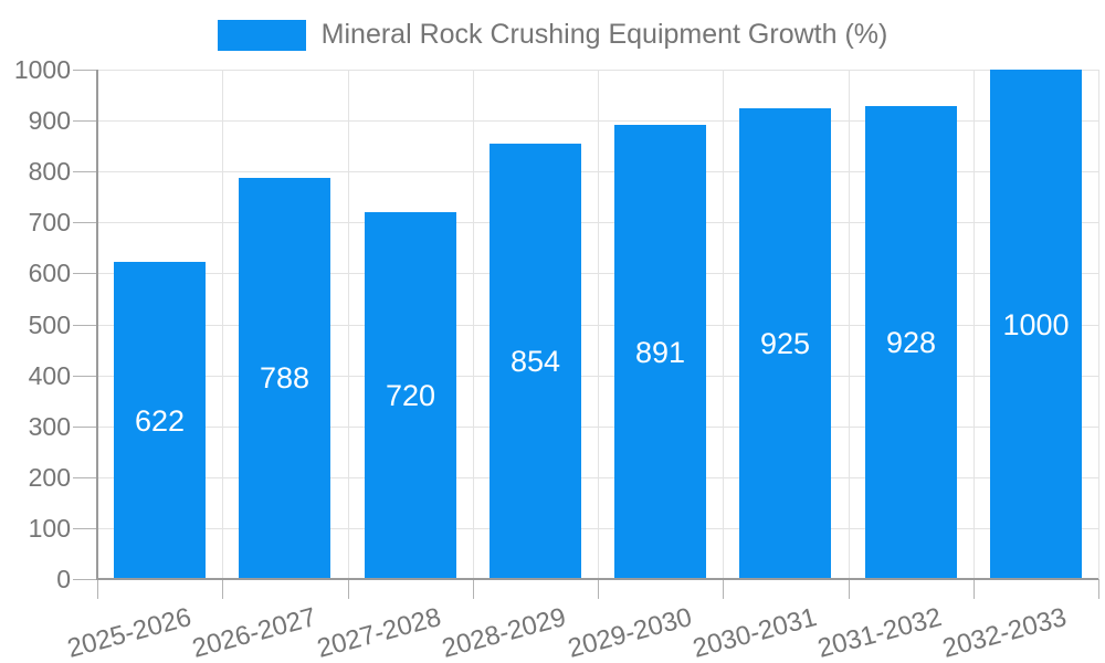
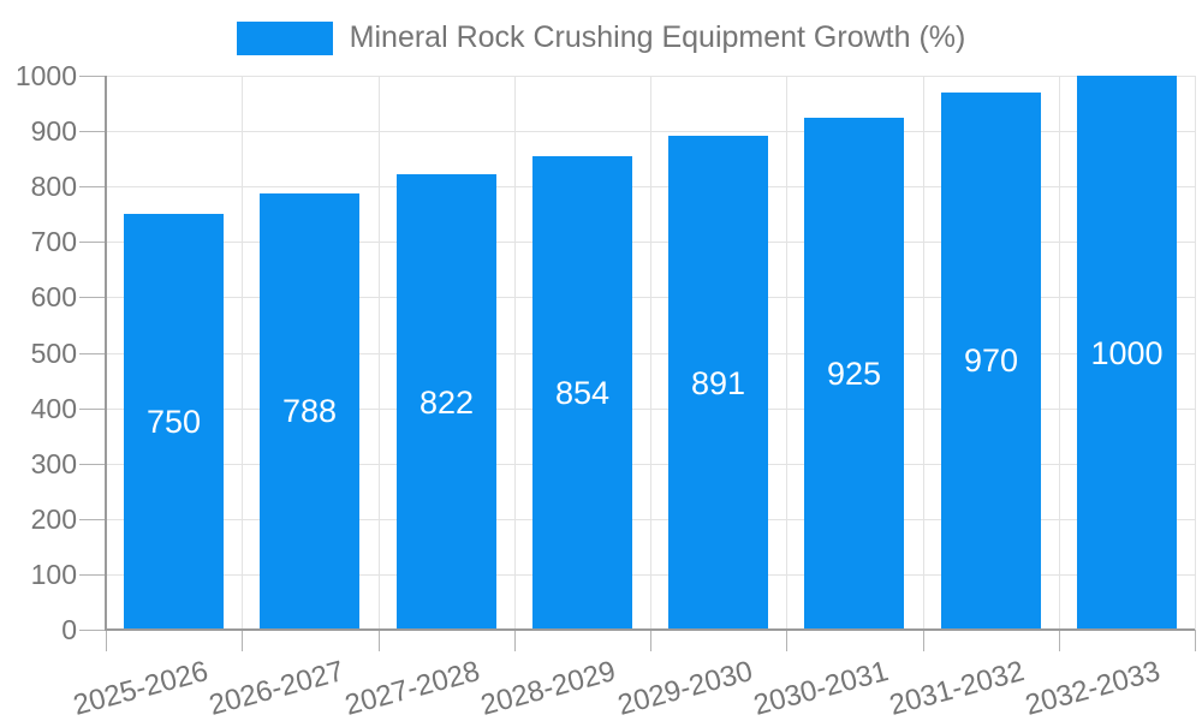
2025-2026: 622 -> 750
2027-2028: 720 -> 822
2031-2032: 928 -> 970
